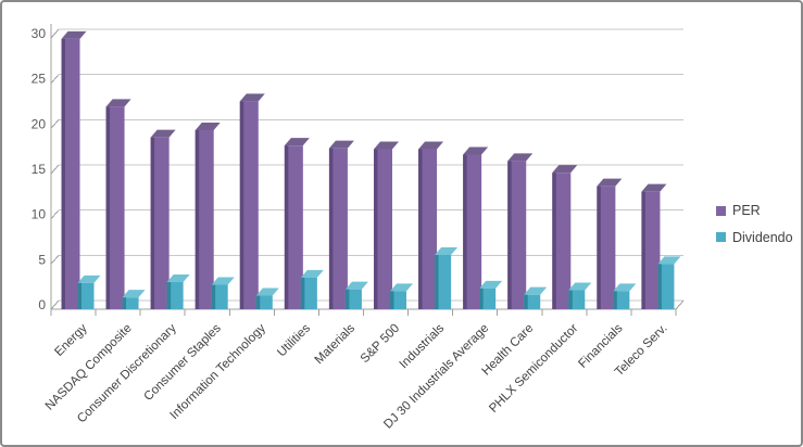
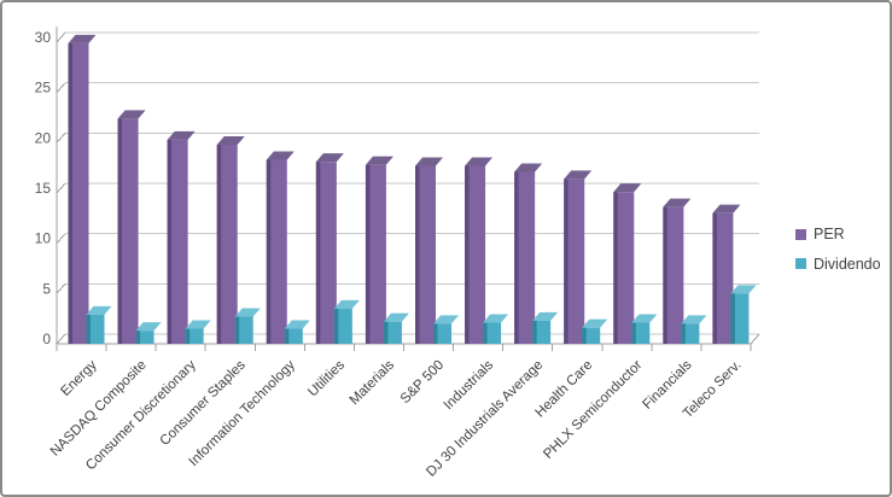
PER/Consumer Discretionary: 19 -> 20
Dividendo/Consumer Discretionary: 3 -> 2
PER/Information Technology: 23 -> 18
Dividendo/Industrials: 6 -> 2
